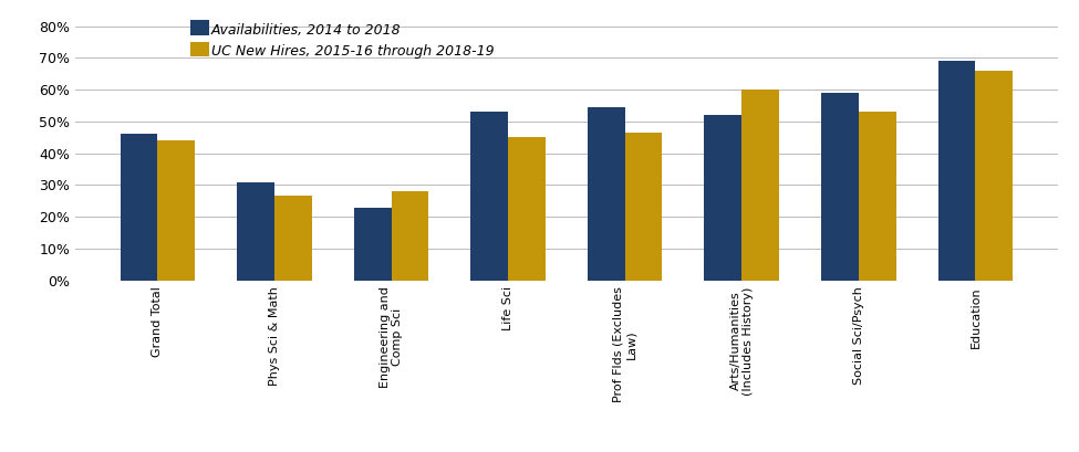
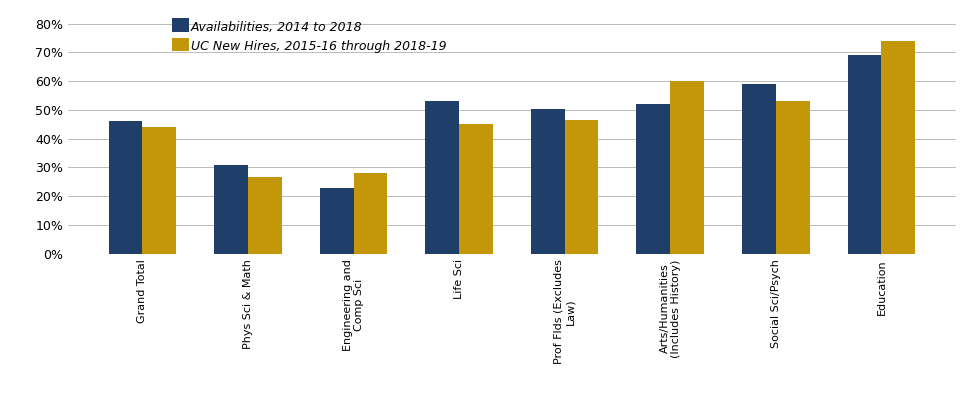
Availabilities, 2014 to 2018/Prof Flds (Excludes Law): 54.5% -> 50.5%
UC New Hires, 2015-16 through 2018-19/Education: 66.0% -> 74.0%
